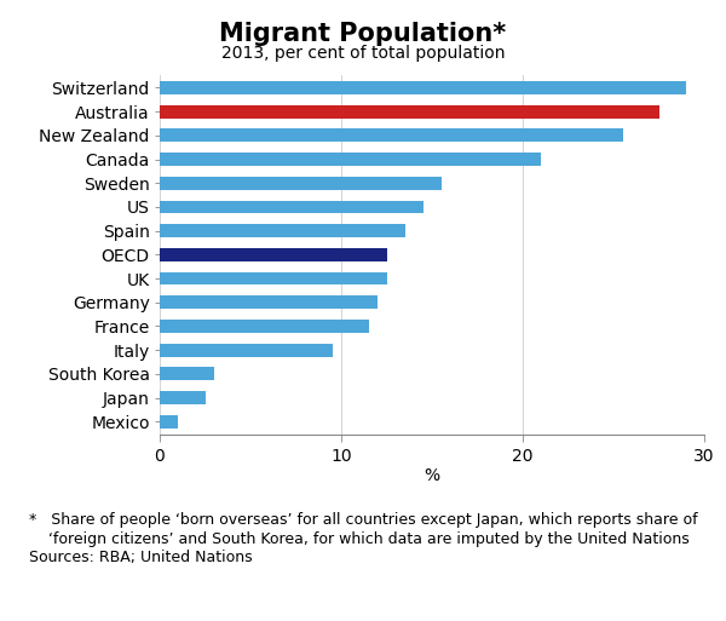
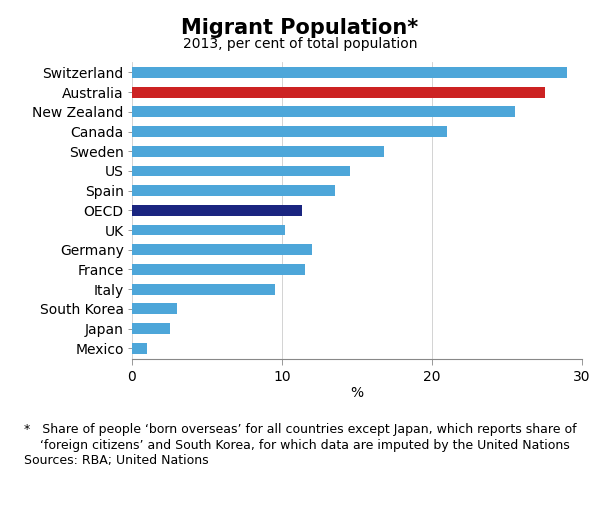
Sweden: 15.5 -> 16.8
OECD: 12.5 -> 11.3
UK: 12.5 -> 10.2
